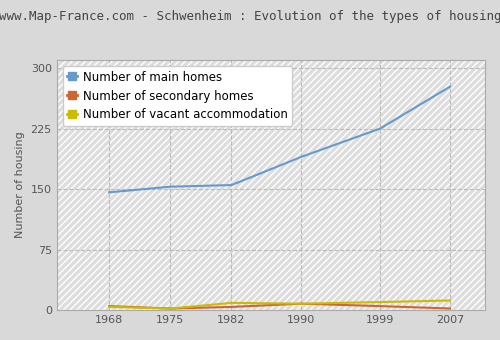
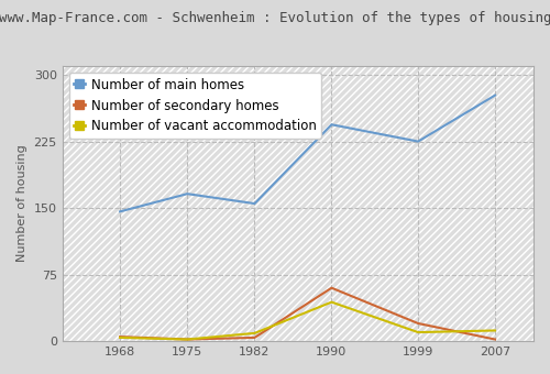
Number of main homes/1975: 153 -> 166
Number of main homes/1990: 190 -> 244
Number of secondary homes/1990: 8 -> 60
Number of vacant accommodation/1990: 8 -> 44
Number of secondary homes/1999: 5 -> 20
